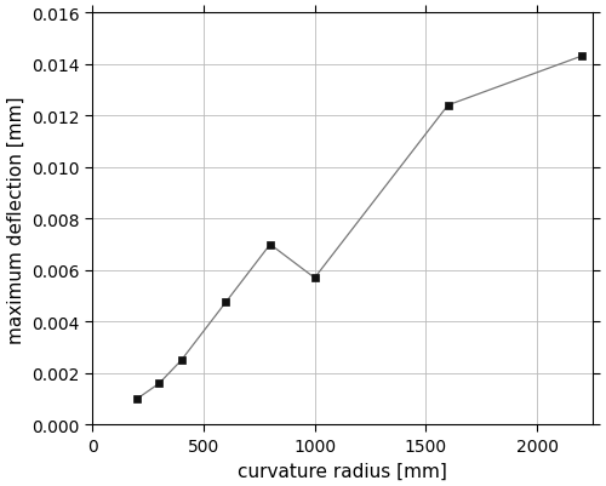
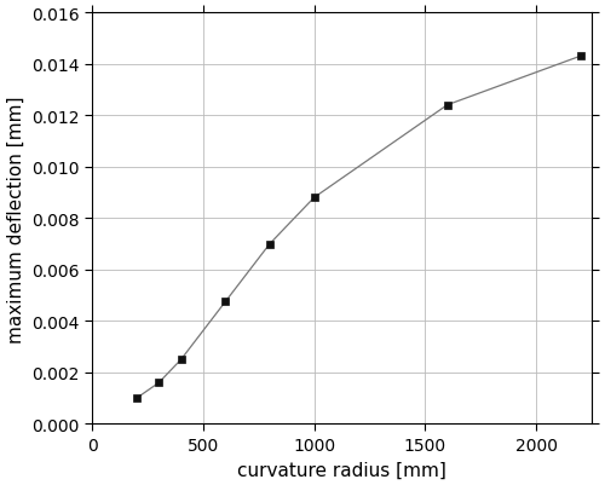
1000: 0.00570 -> 0.00880
